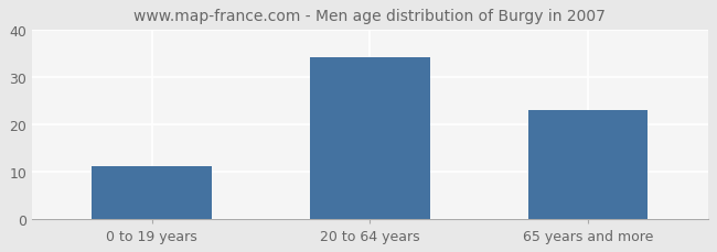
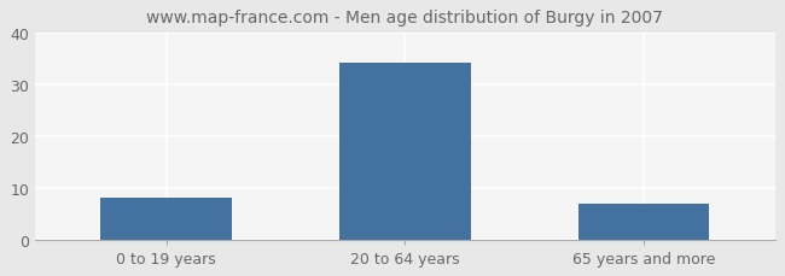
0 to 19 years: 11 -> 8
65 years and more: 23 -> 7
